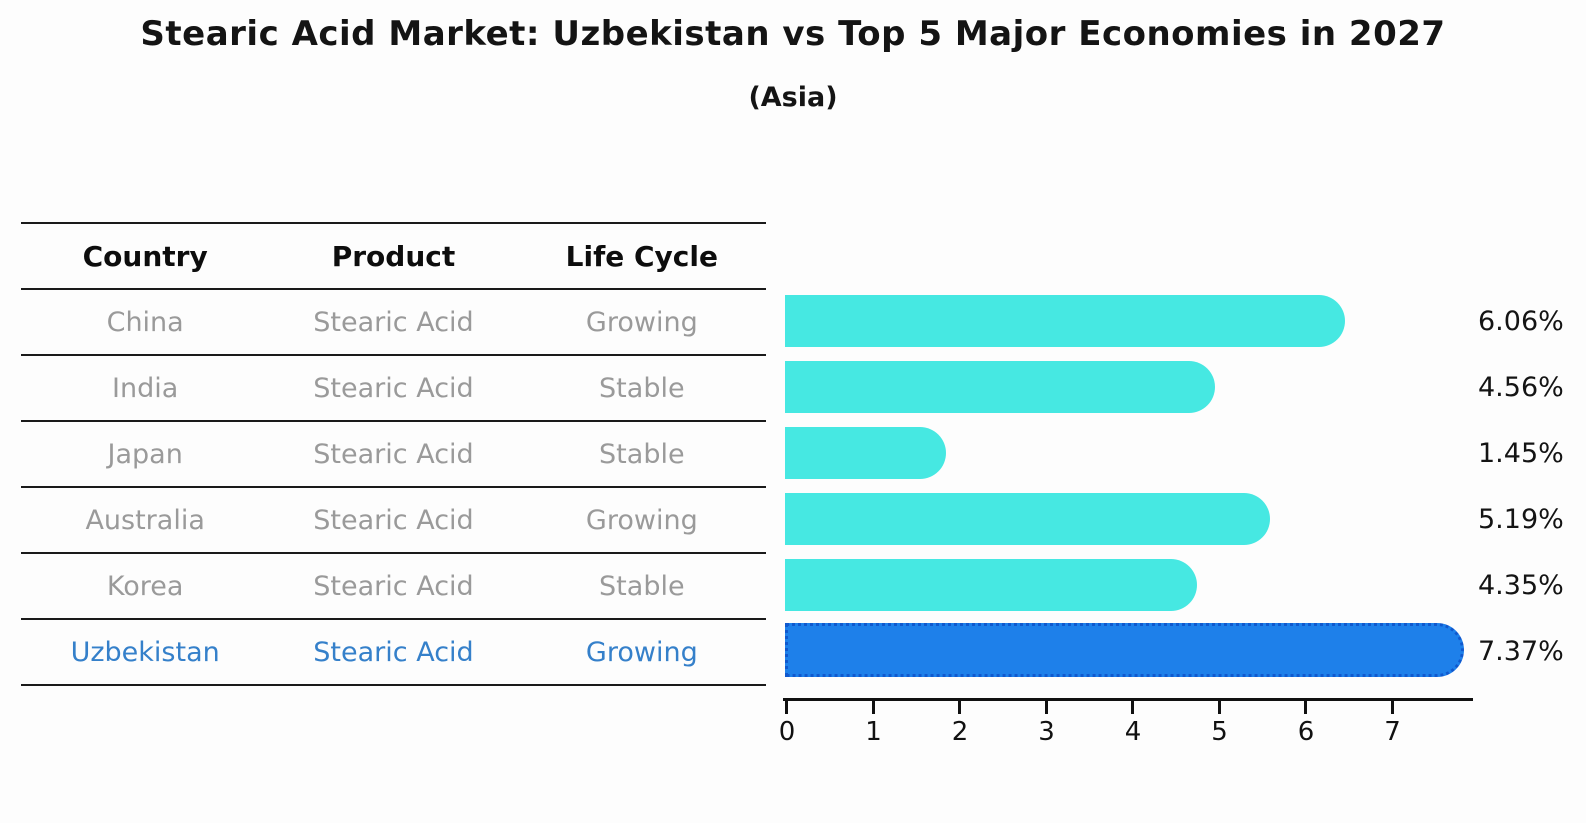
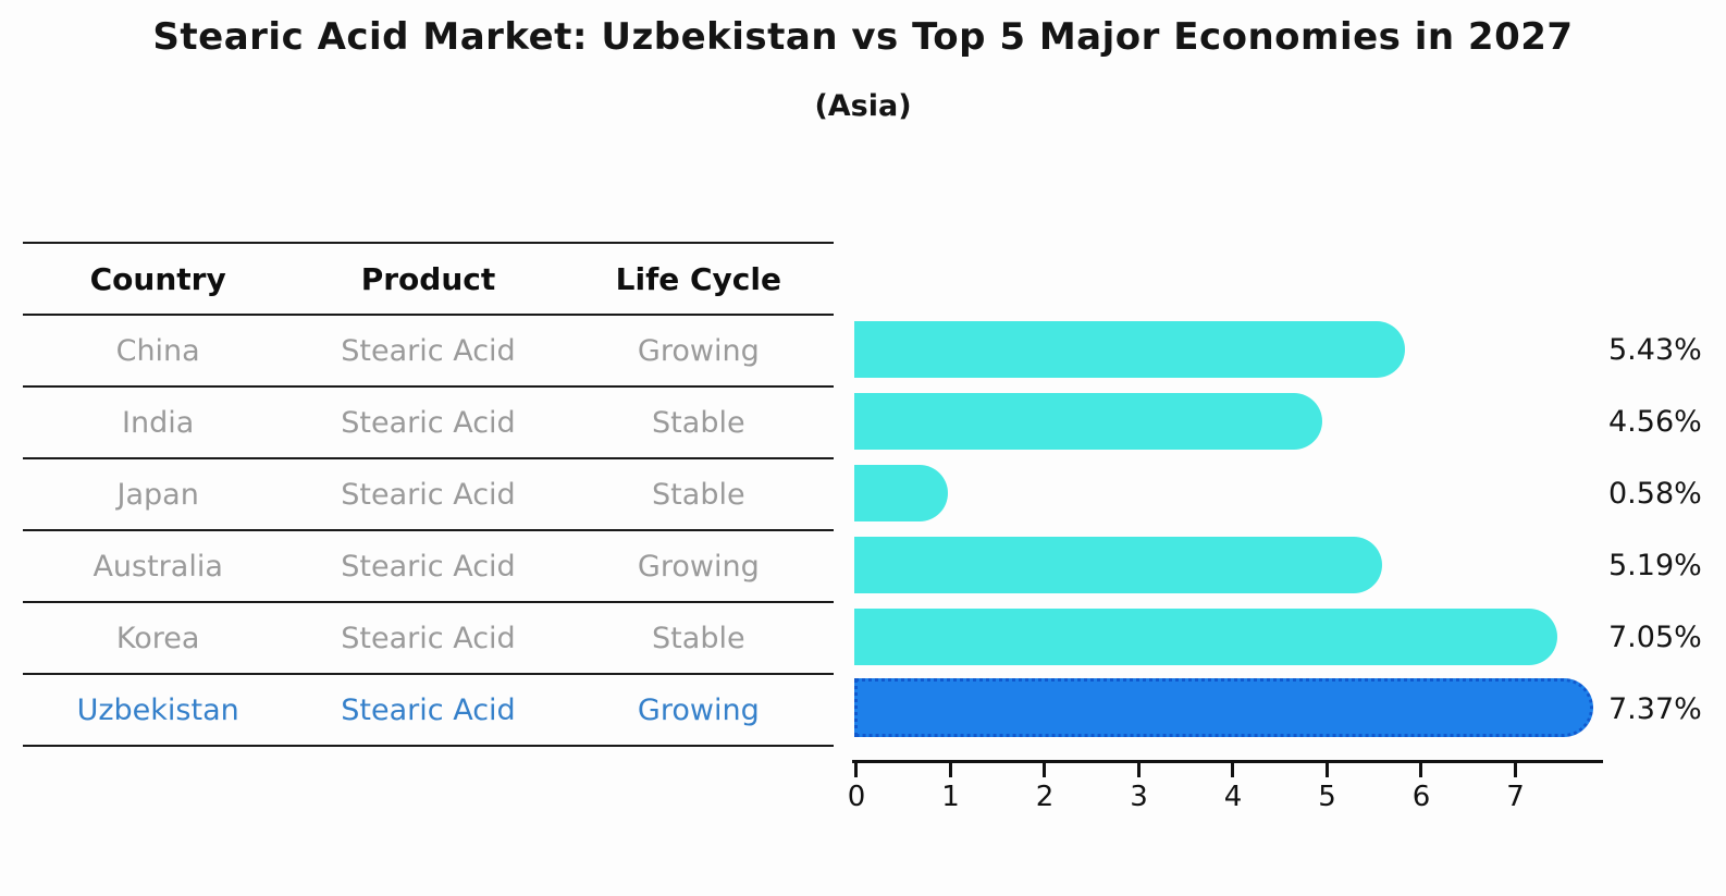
China: 6.06% -> 5.43%
Japan: 1.45% -> 0.58%
Korea: 4.35% -> 7.05%
